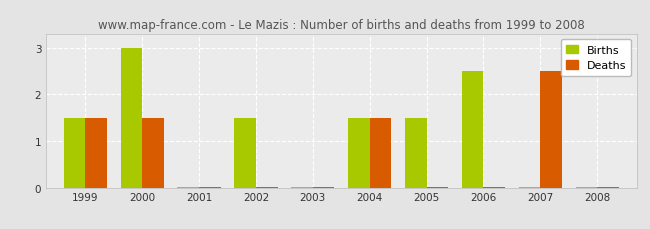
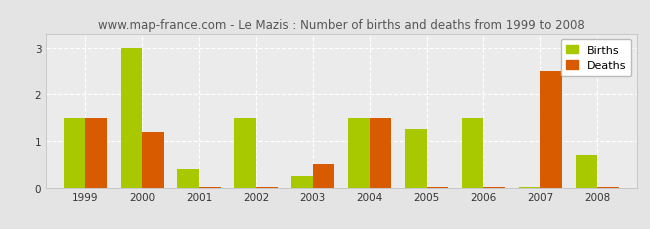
Deaths/2000: 1.50 -> 1.20
Births/2001: 0.02 -> 0.40
Births/2003: 0.02 -> 0.25
Deaths/2003: 0.02 -> 0.50
Births/2005: 1.50 -> 1.25
Births/2006: 2.50 -> 1.50
Births/2008: 0.02 -> 0.70
